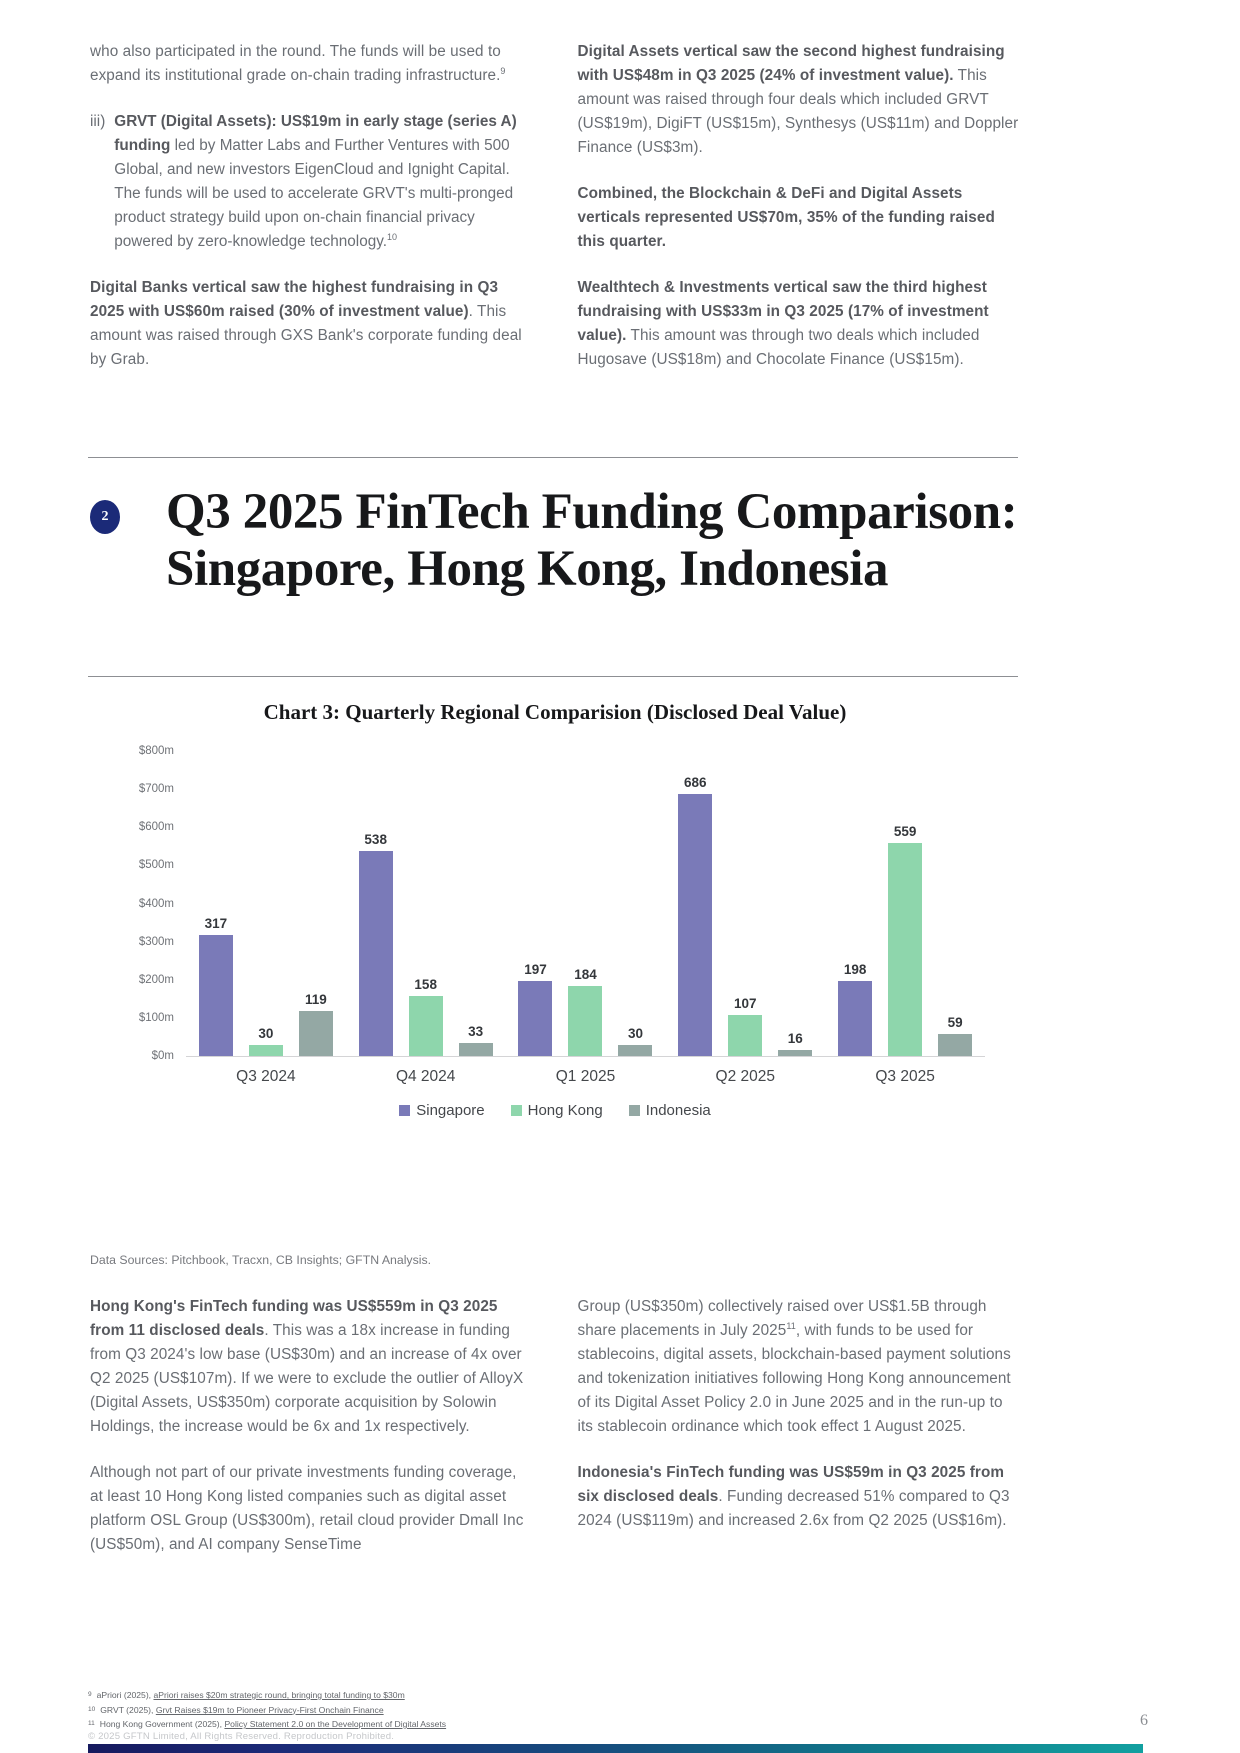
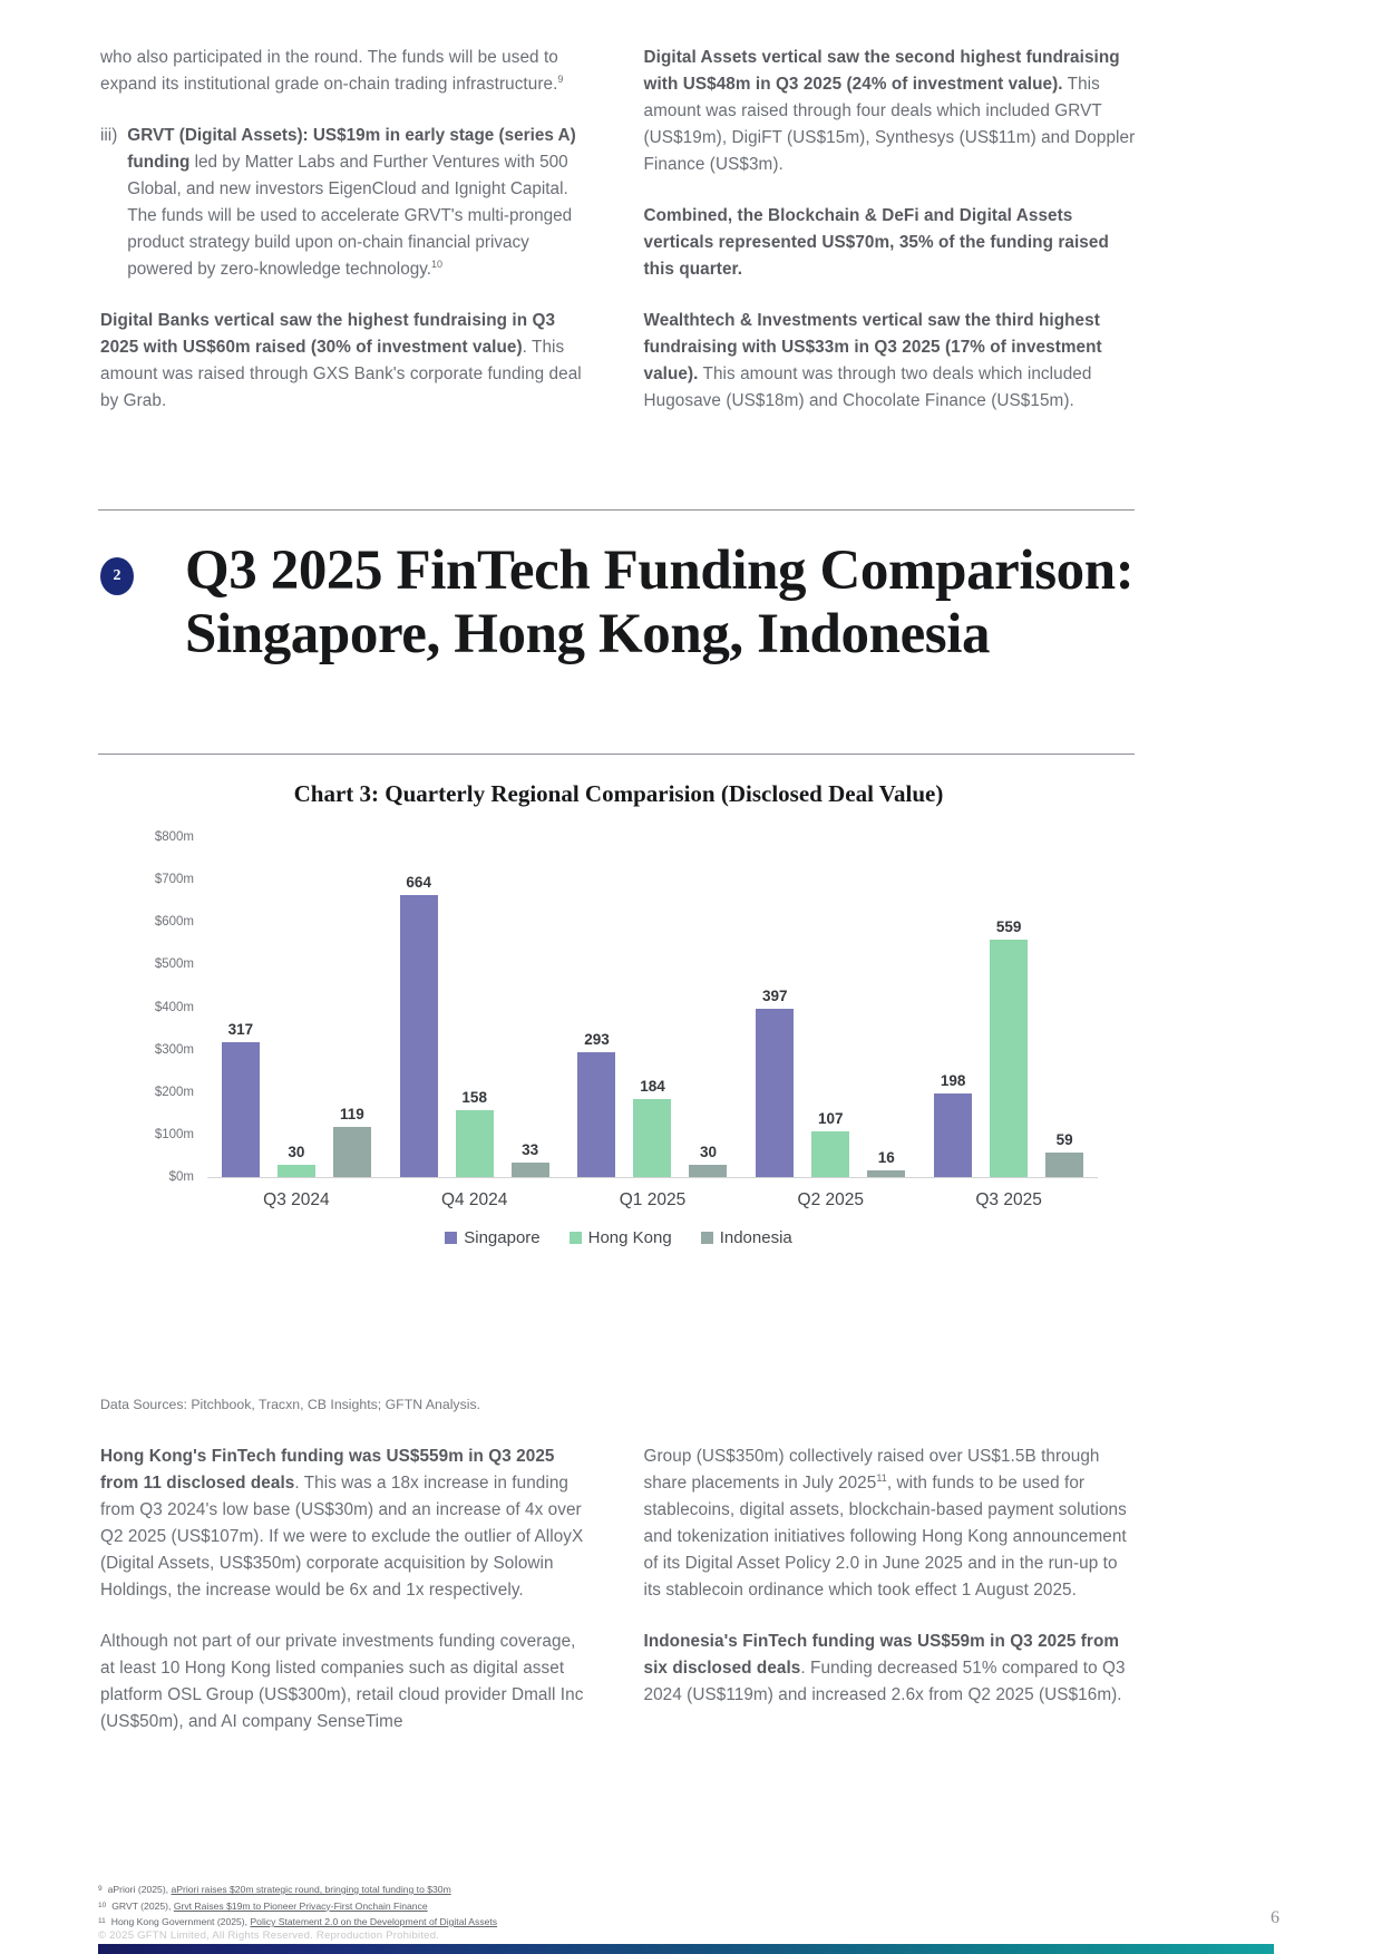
Singapore/Q4 2024: 538 -> 664
Singapore/Q1 2025: 197 -> 293
Singapore/Q2 2025: 686 -> 397
